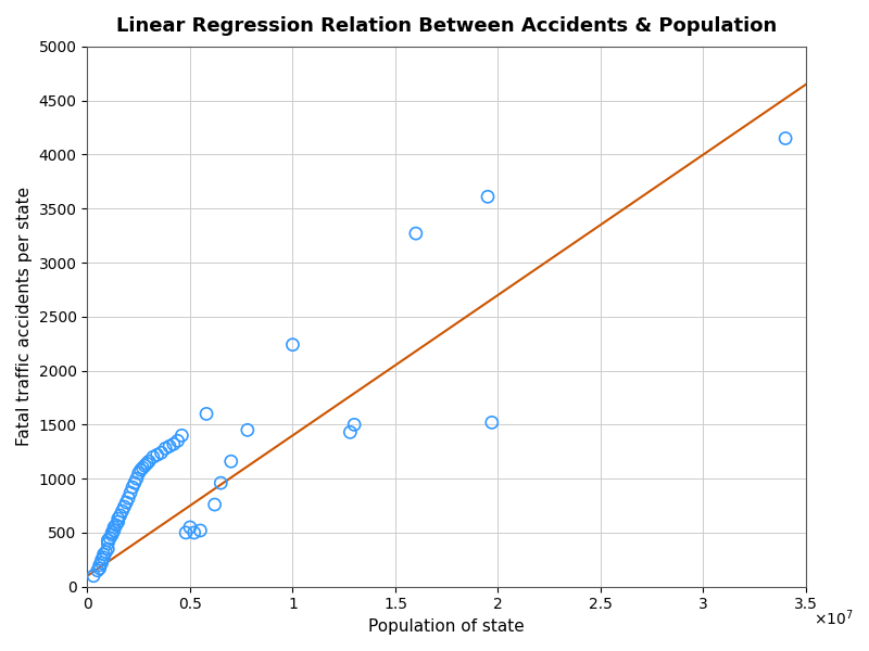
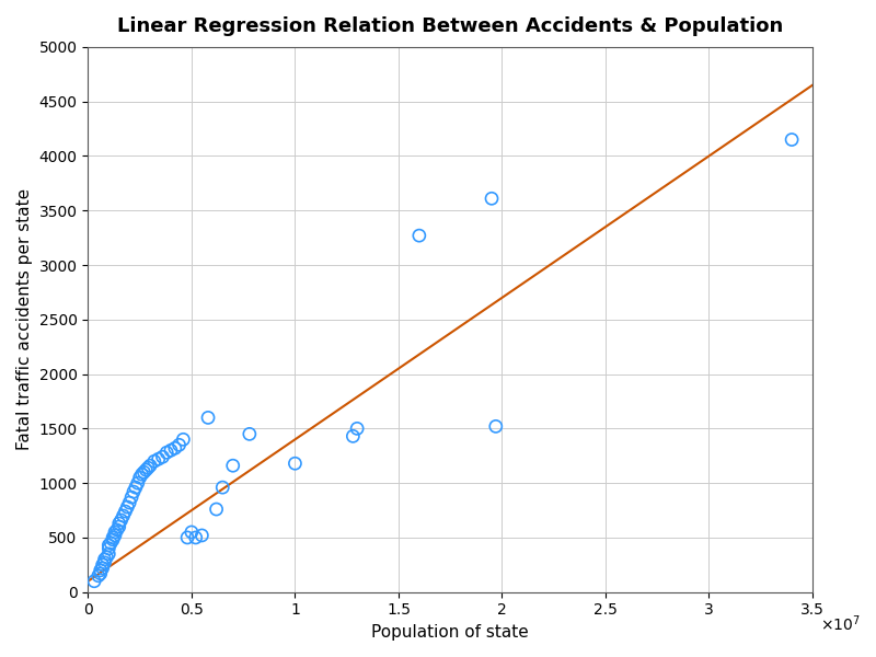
1: 2240 -> 1180
